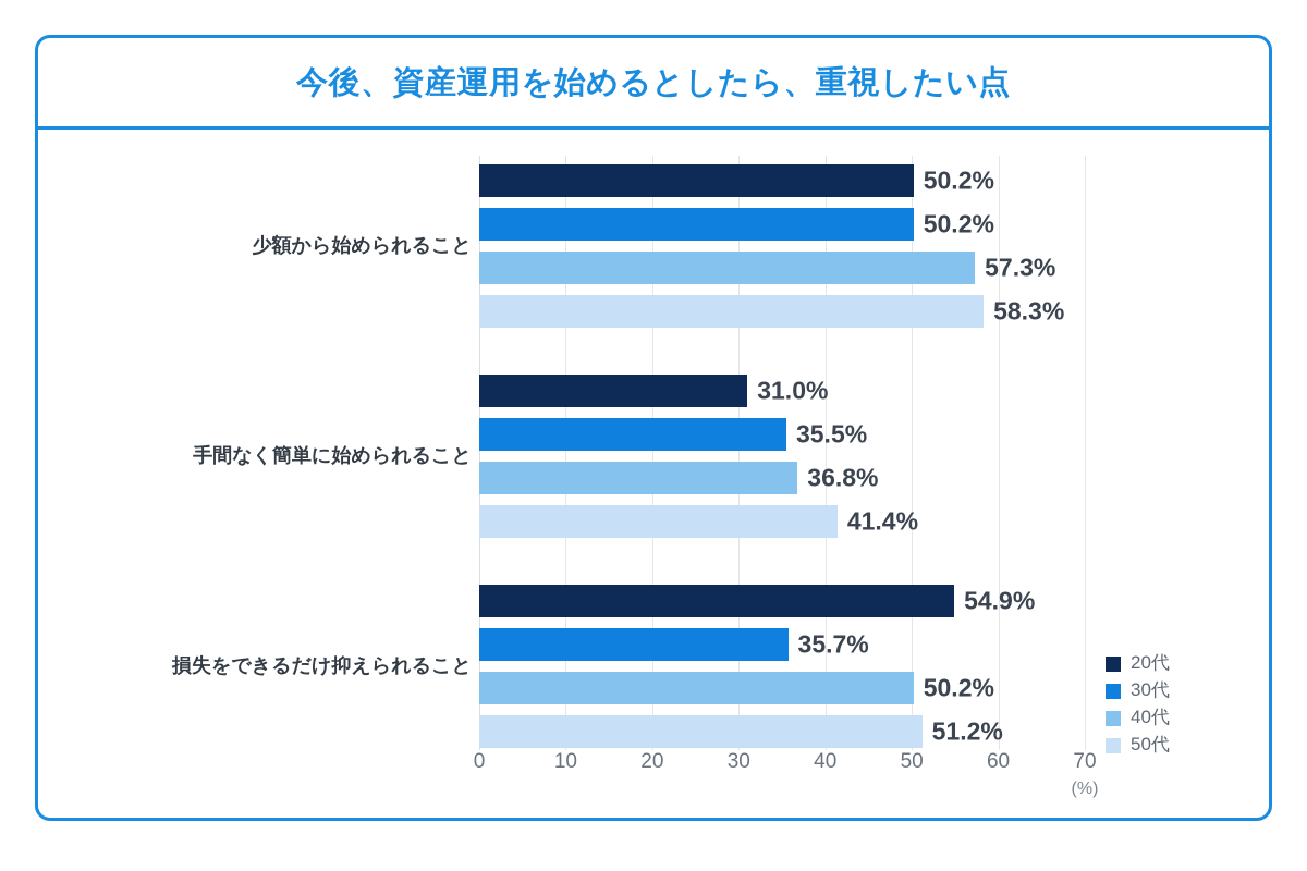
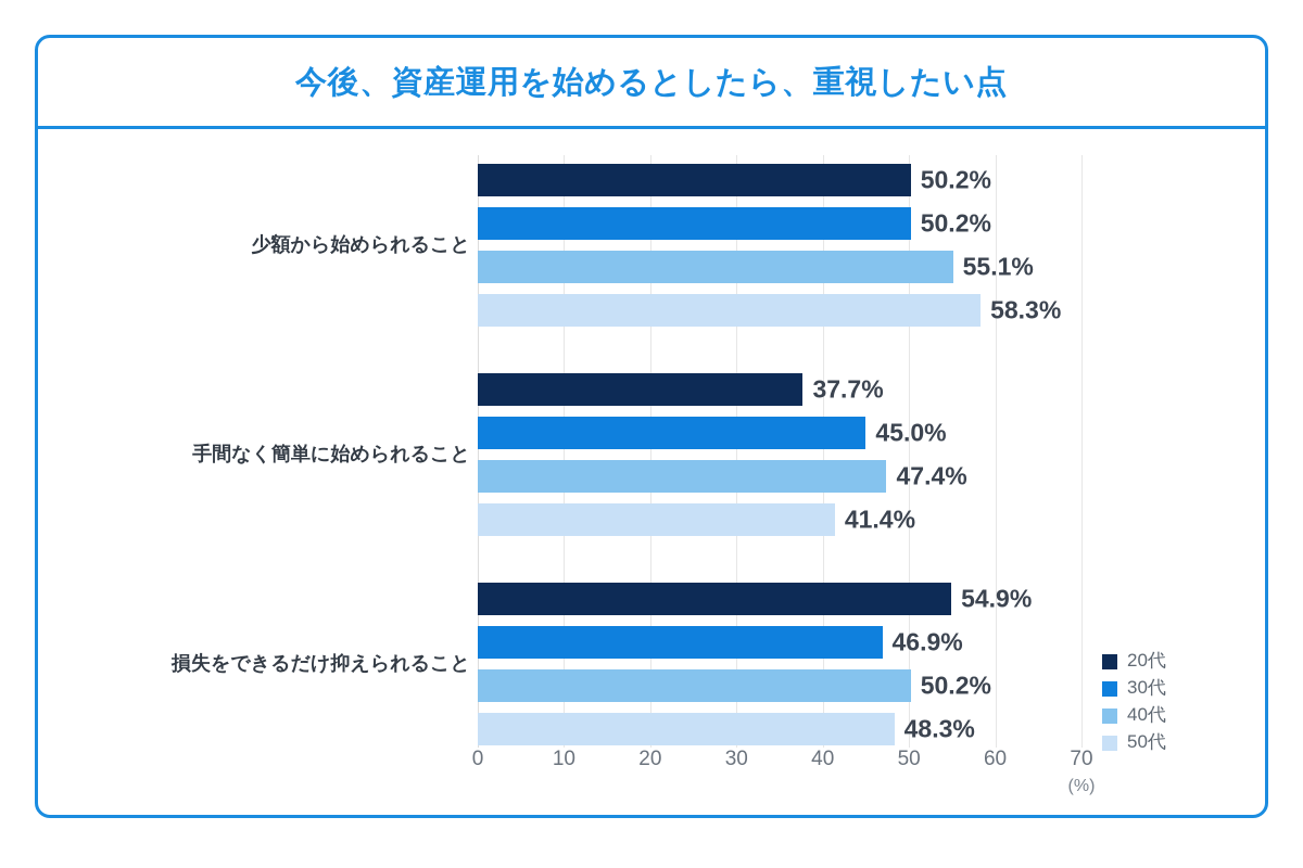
40代/少額から始められること: 57.3% -> 55.1%
20代/手間なく簡単に始められること: 31.0% -> 37.7%
30代/手間なく簡単に始められること: 35.5% -> 45.0%
40代/手間なく簡単に始められること: 36.8% -> 47.4%
30代/損失をできるだけ抑えられること: 35.7% -> 46.9%
50代/損失をできるだけ抑えられること: 51.2% -> 48.3%
